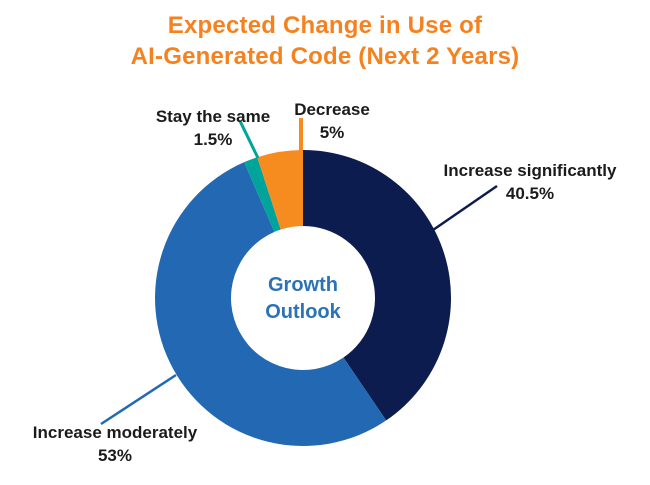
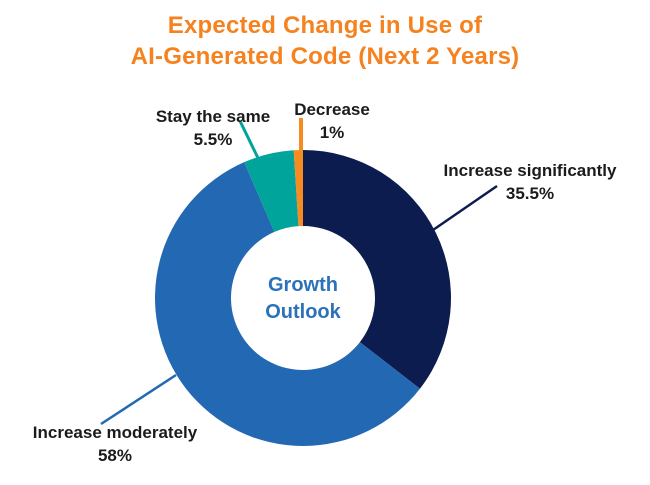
Increase significantly: 40.5% -> 35.5%
Increase moderately: 53% -> 58%
Stay the same: 1.5% -> 5.5%
Decrease: 5% -> 1%
